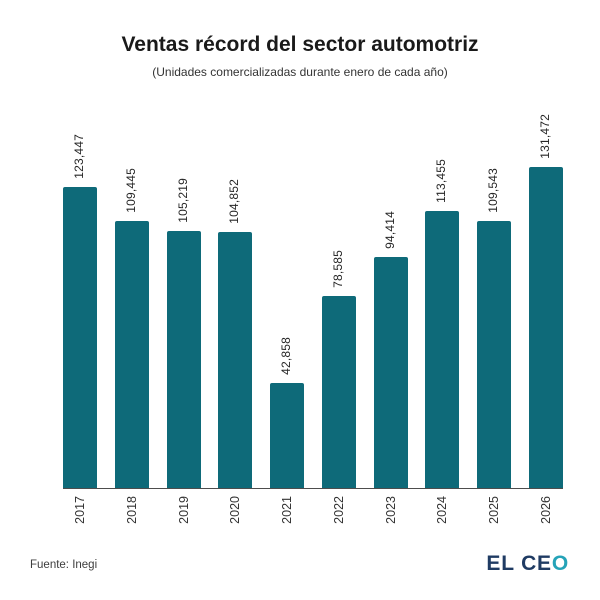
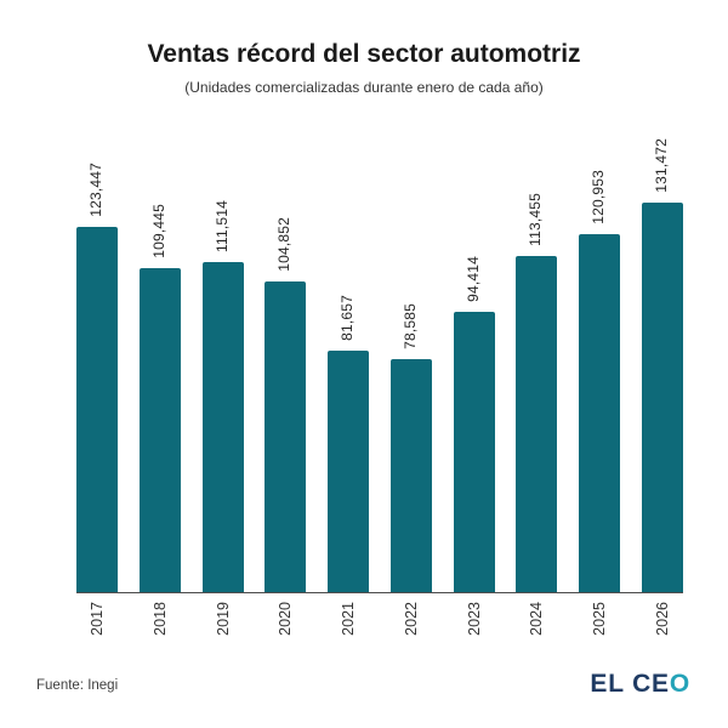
2019: 105,219 -> 111,514
2021: 42,858 -> 81,657
2025: 109,543 -> 120,953
